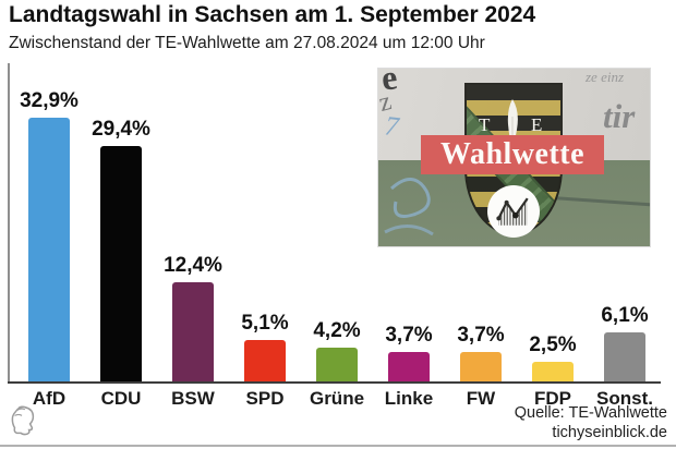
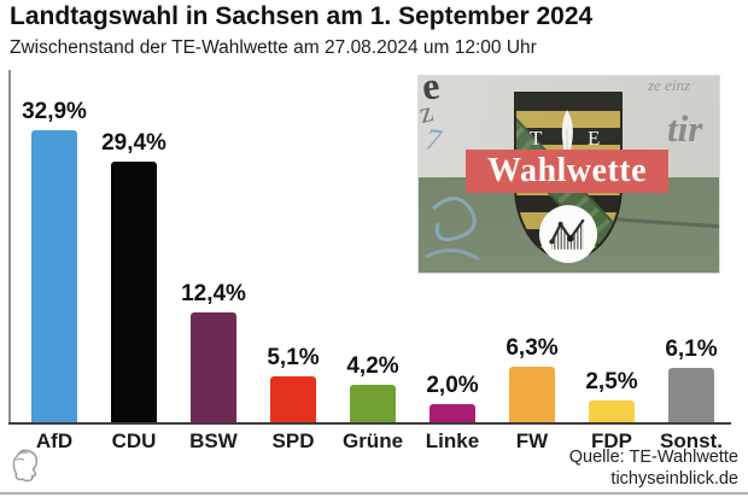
Linke: 3,7% -> 2,0%
FW: 3,7% -> 6,3%
